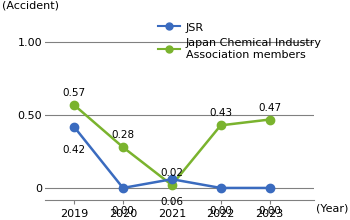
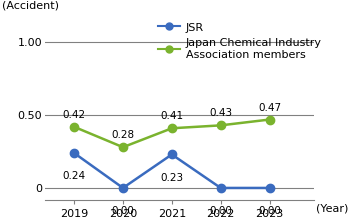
JSR/2019: 0.42 -> 0.24
Japan Chemical Industry Association members/2019: 0.57 -> 0.42
JSR/2021: 0.06 -> 0.23
Japan Chemical Industry Association members/2021: 0.02 -> 0.41
